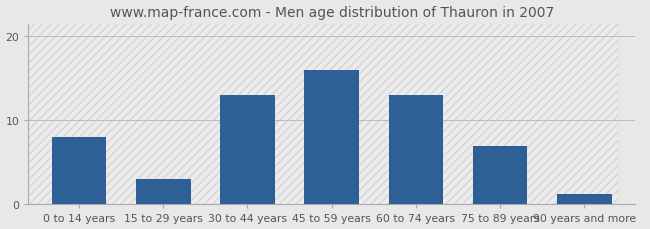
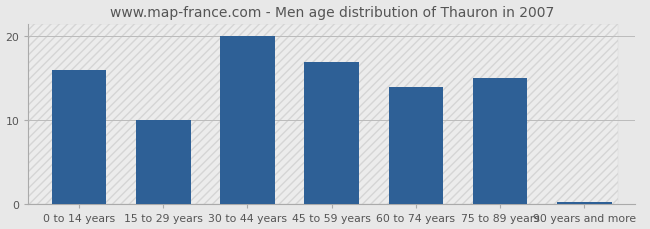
0 to 14 years: 8.0 -> 16.0
15 to 29 years: 3.0 -> 10.0
30 to 44 years: 13.0 -> 20.0
45 to 59 years: 16.0 -> 17.0
60 to 74 years: 13.0 -> 14.0
75 to 89 years: 7.0 -> 15.0
90 years and more: 1.2 -> 0.3
